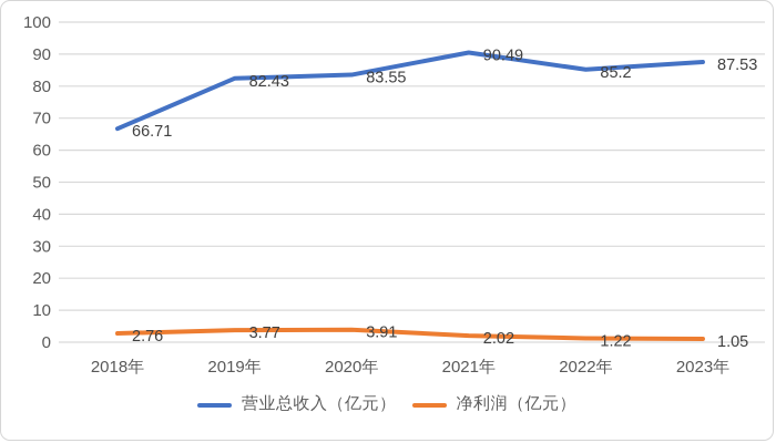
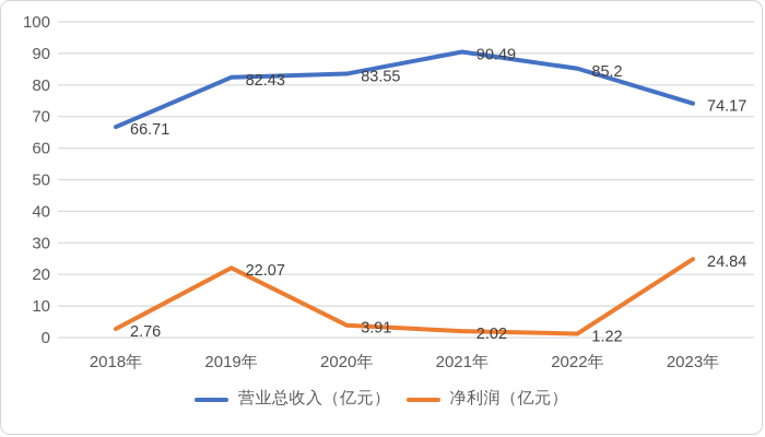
净利润（亿元）/2019年: 3.77 -> 22.07
营业总收入（亿元）/2023年: 87.53 -> 74.17
净利润（亿元）/2023年: 1.05 -> 24.84
